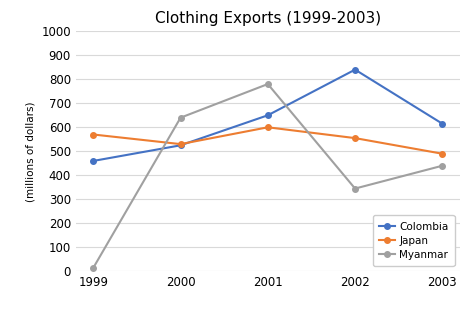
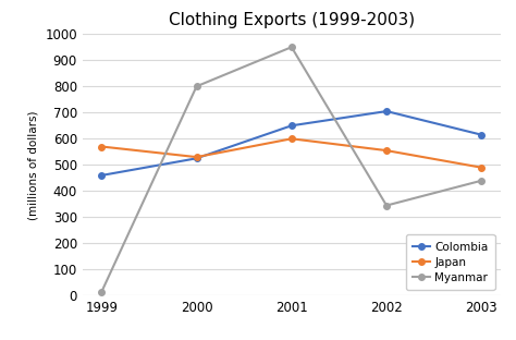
Myanmar/2000: 640 -> 800
Myanmar/2001: 780 -> 950
Colombia/2002: 840 -> 705
